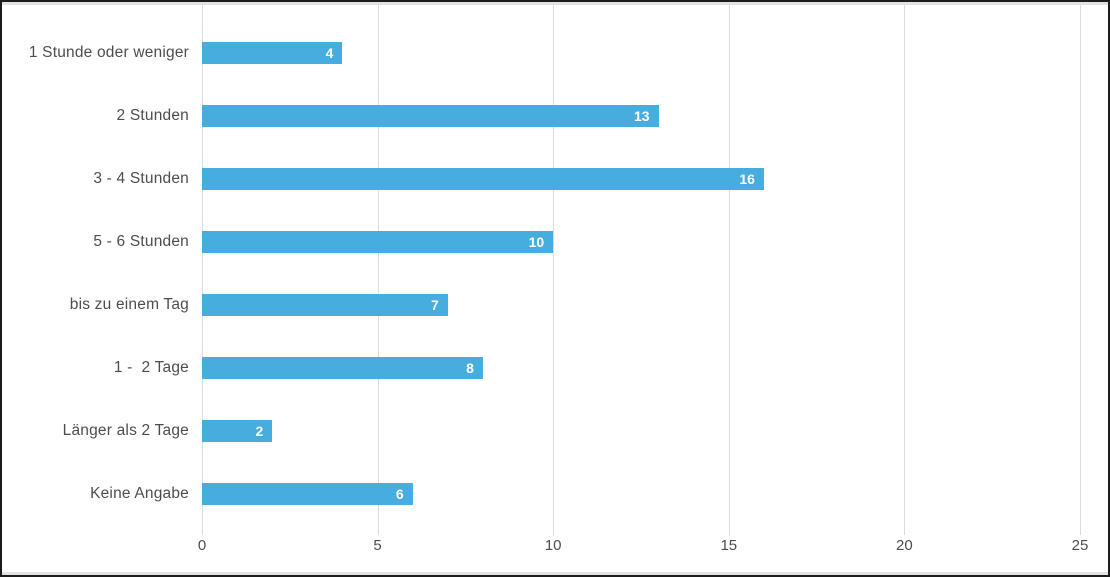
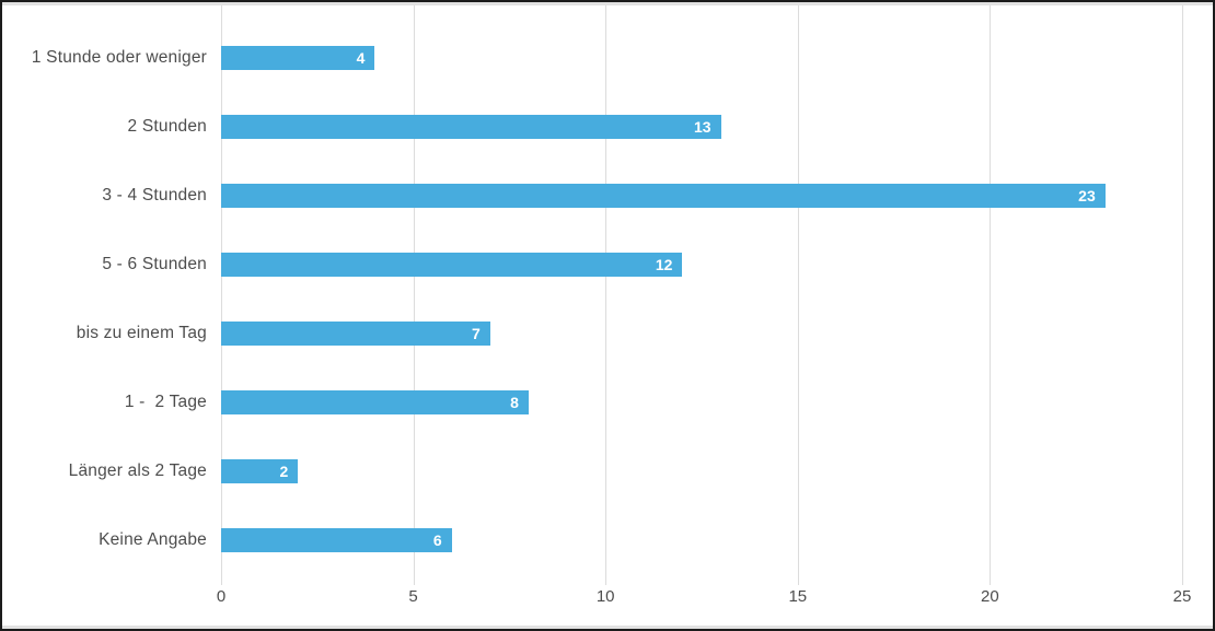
3 - 4 Stunden: 16 -> 23
5 - 6 Stunden: 10 -> 12
